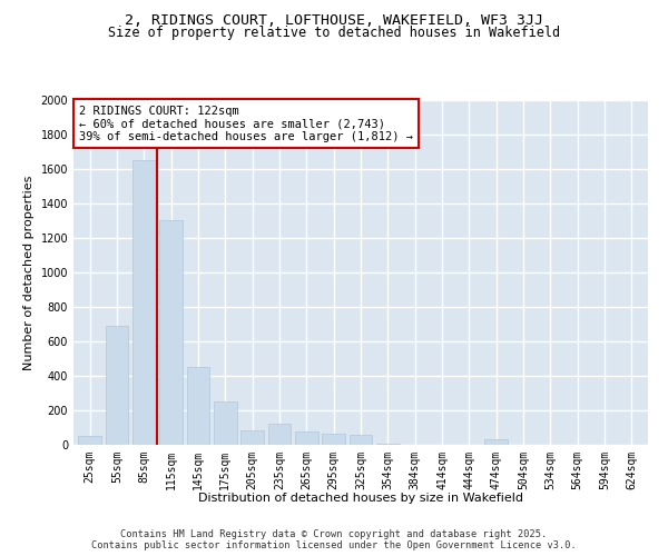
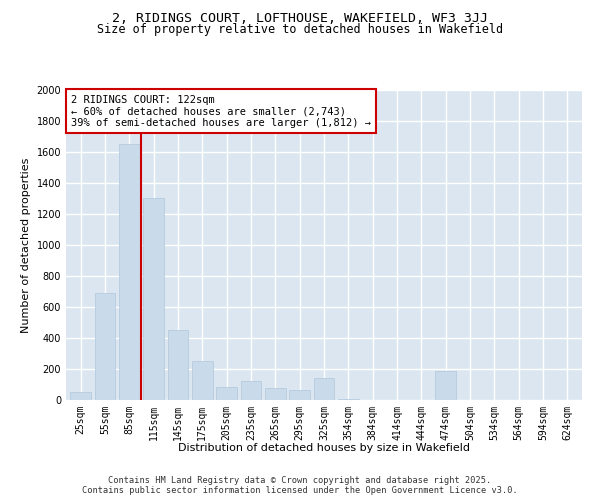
325sqm: 60 -> 140
474sqm: 30 -> 190
